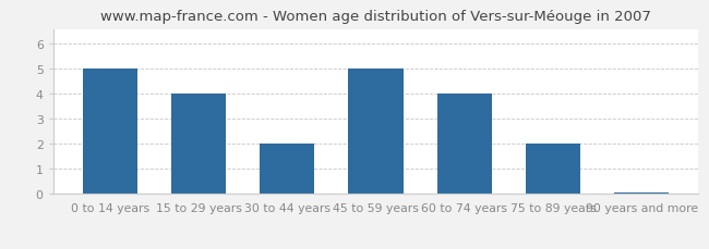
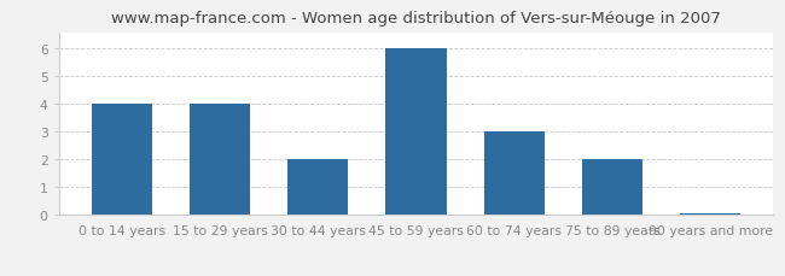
0 to 14 years: 5.00 -> 4.00
45 to 59 years: 5.00 -> 6.00
60 to 74 years: 4.00 -> 3.00
